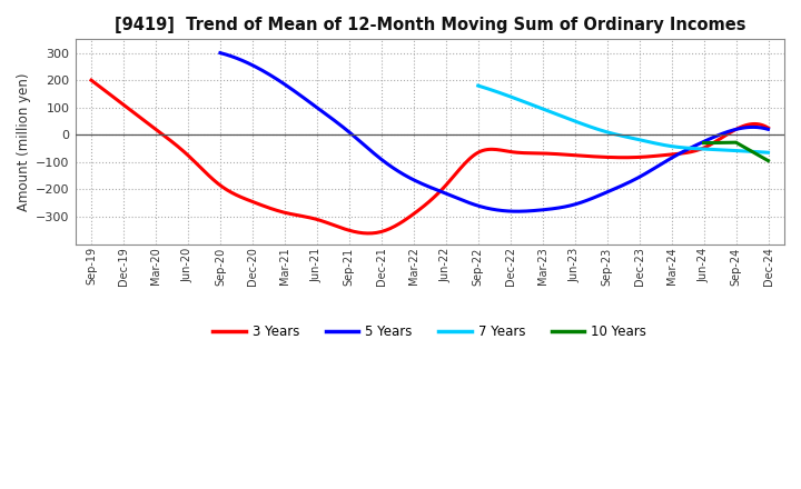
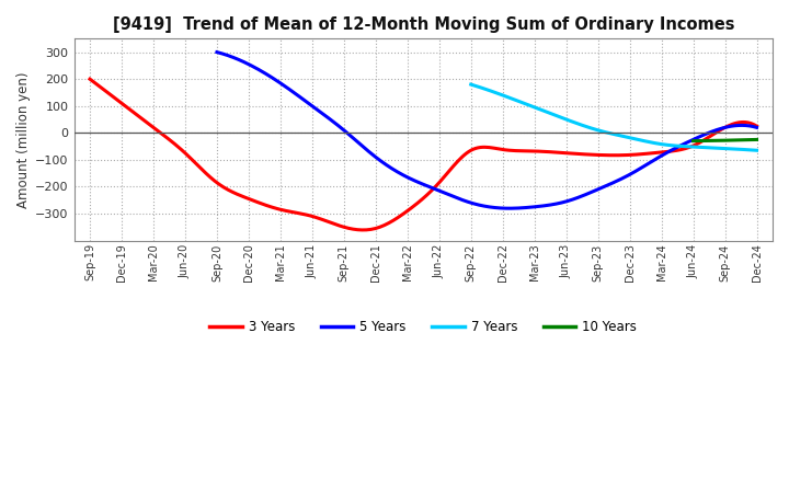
10 Years/Dec-24: -95 -> -25
